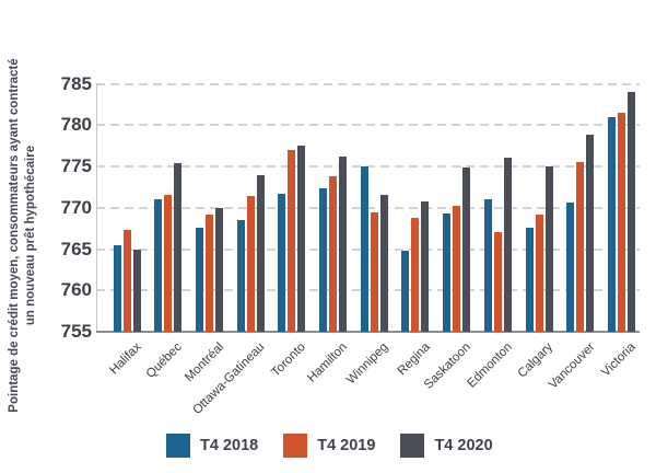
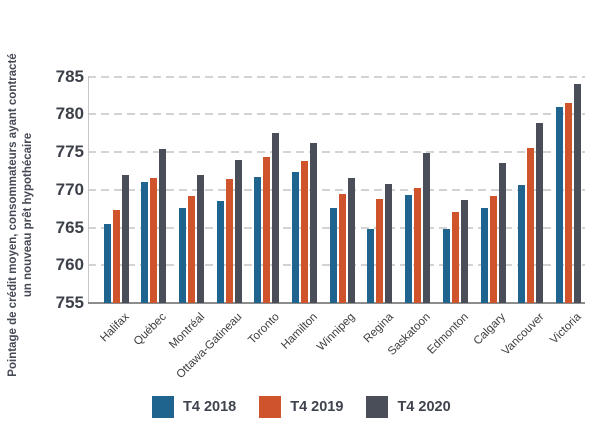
T4 2020/Halifax: 765 -> 772
T4 2020/Montréal: 770 -> 772
T4 2019/Toronto: 777 -> 774
T4 2018/Winnipeg: 775 -> 768
T4 2018/Edmonton: 771 -> 765
T4 2020/Edmonton: 776 -> 769
T4 2020/Calgary: 775 -> 774
